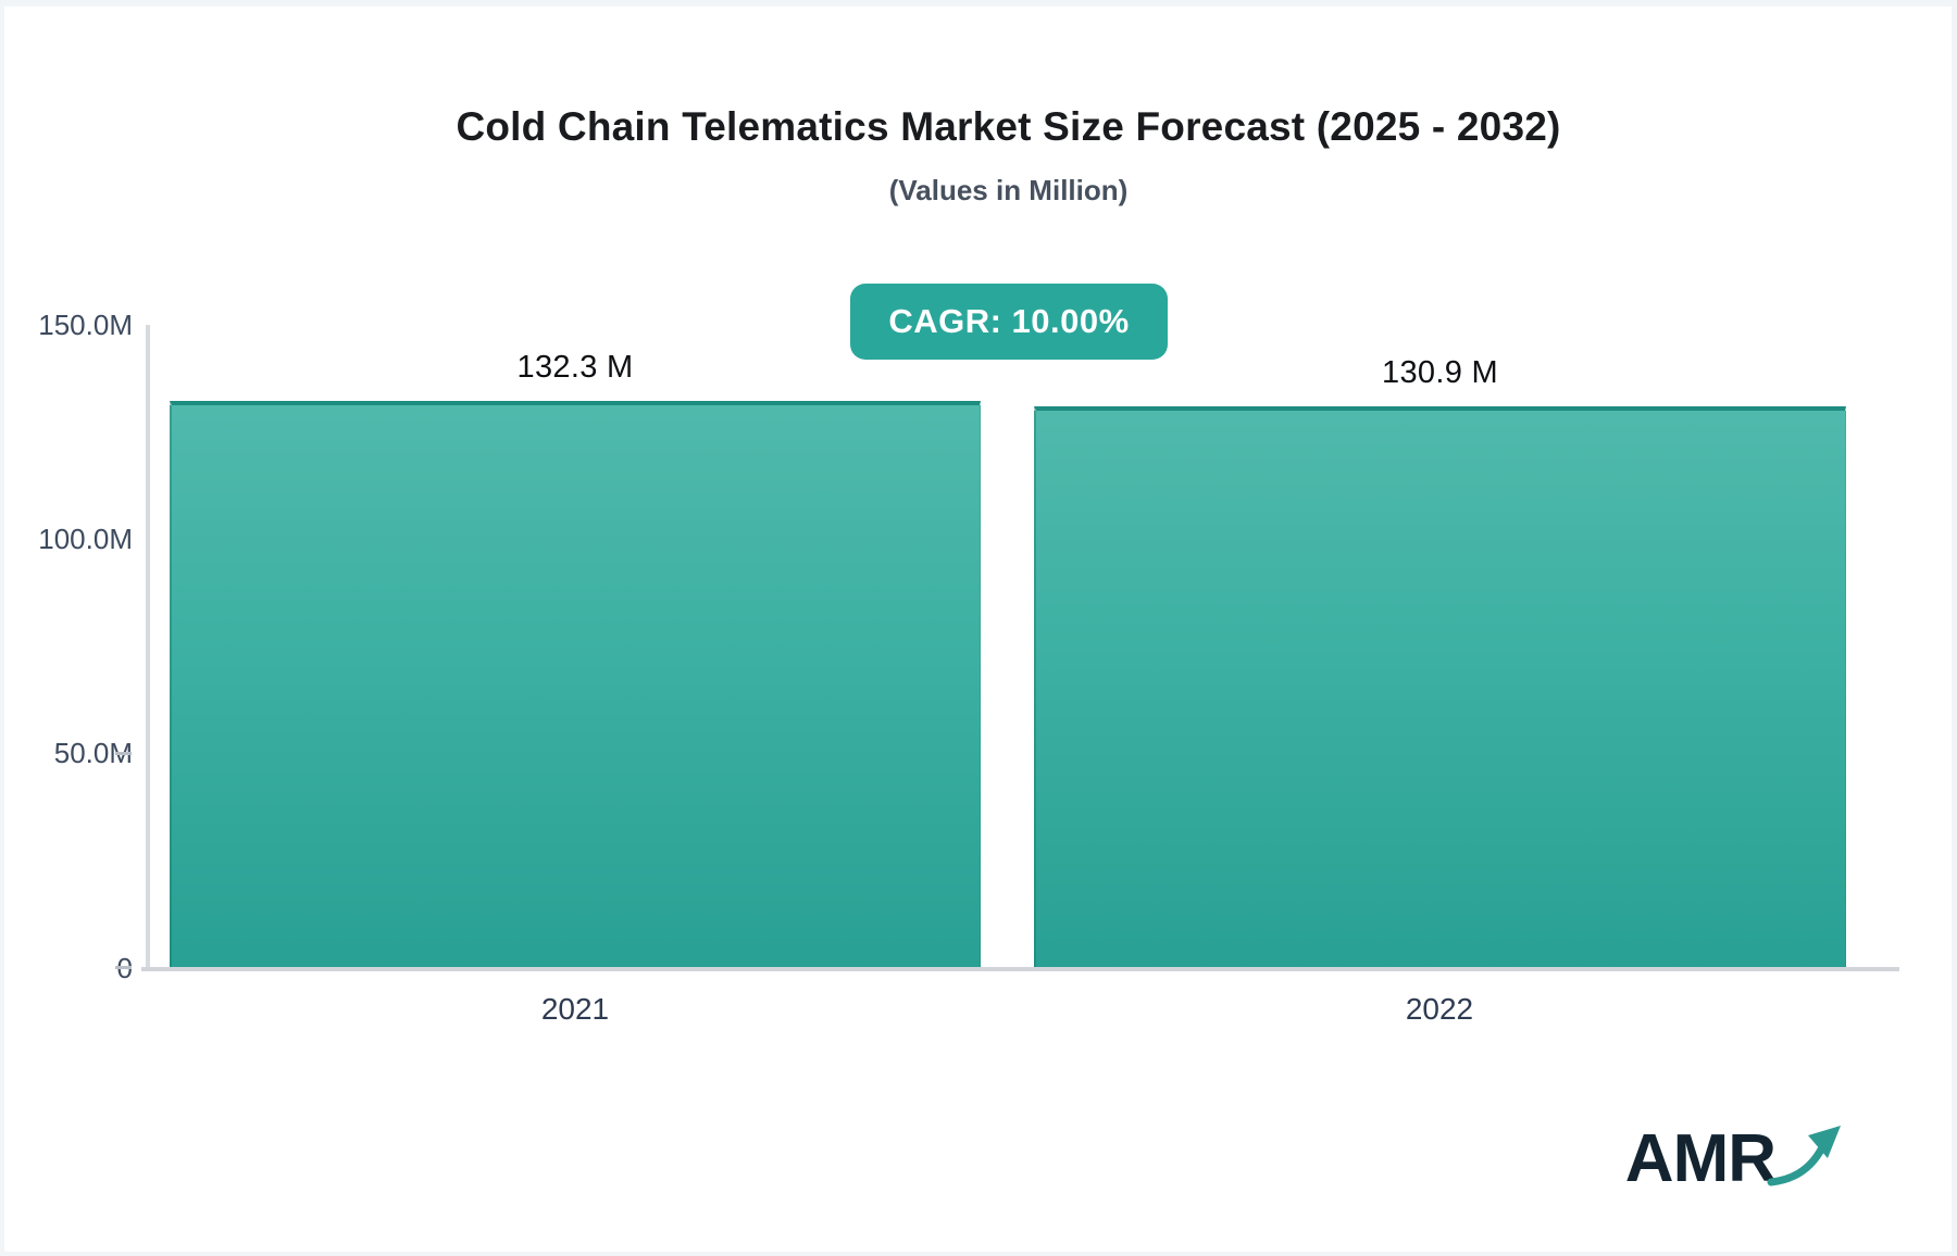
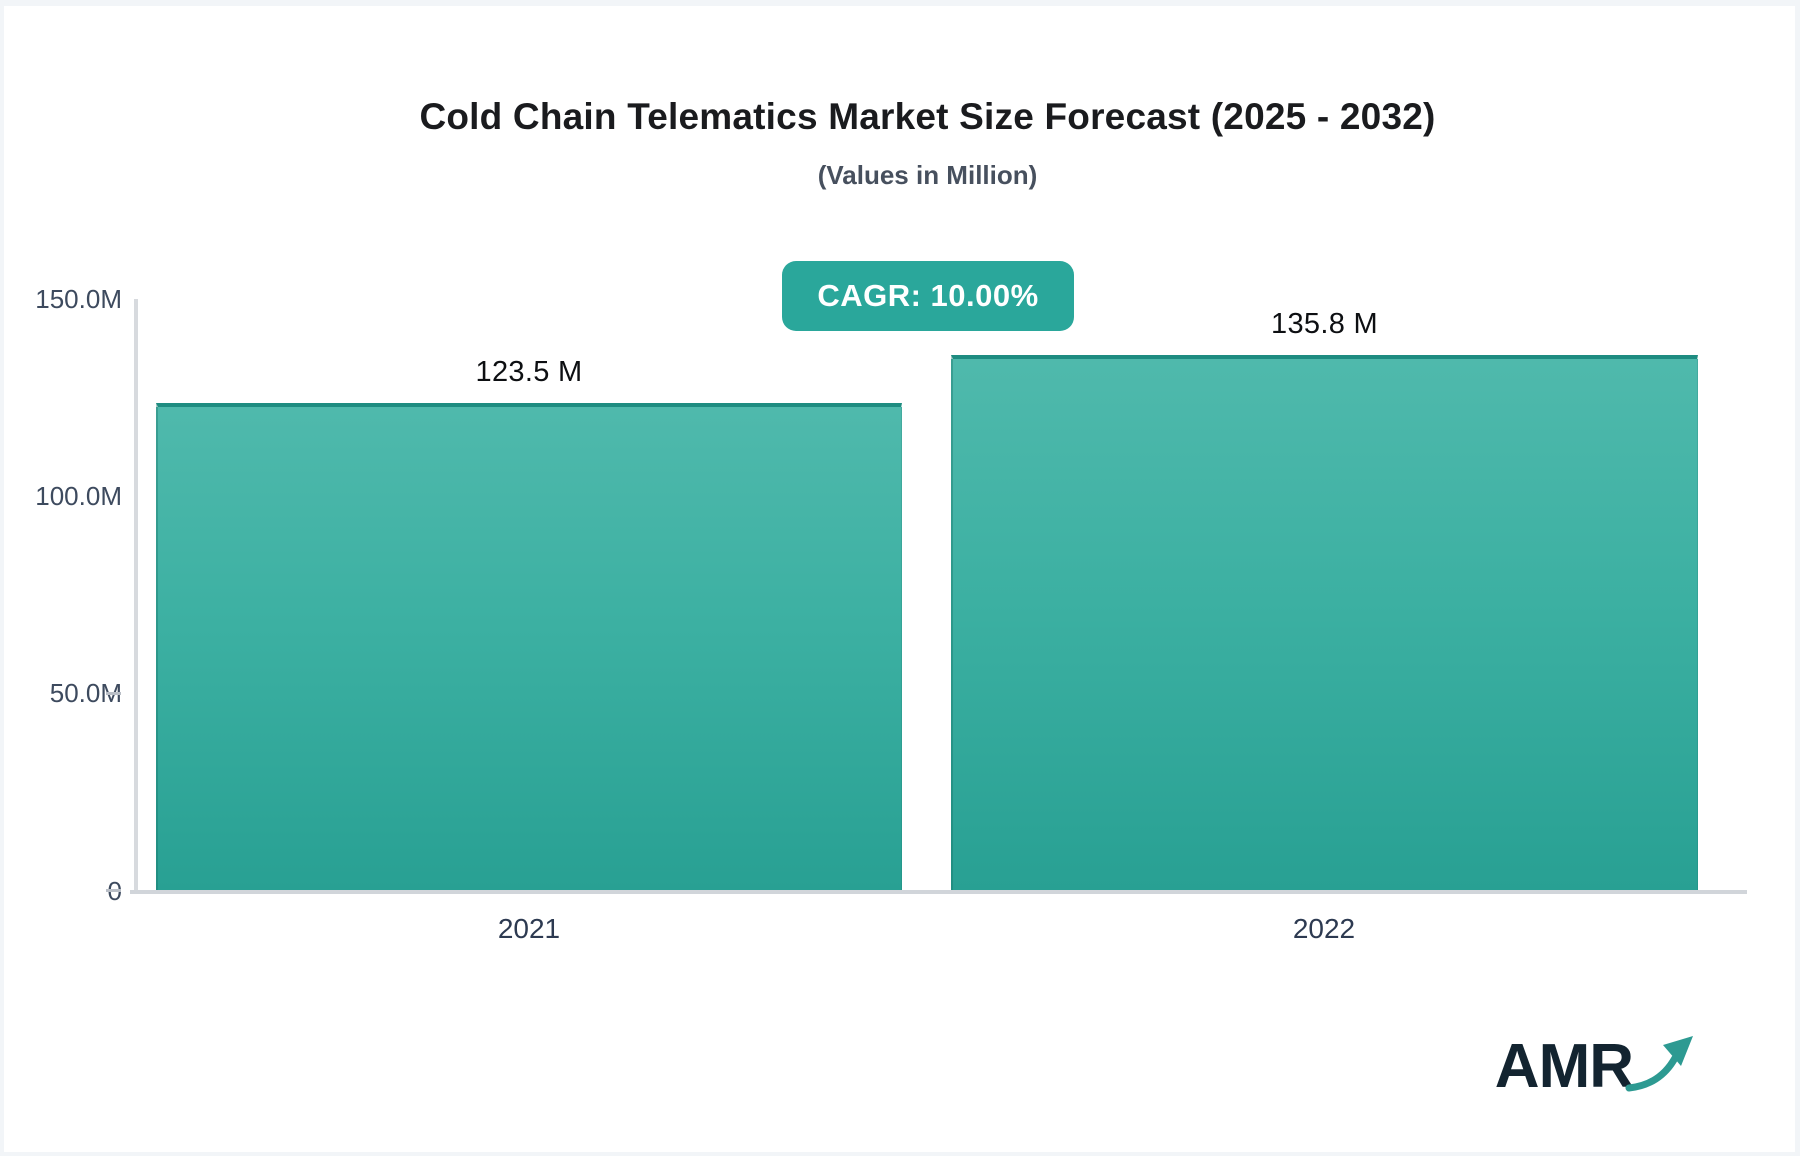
2021: 132.3 -> 123.5
2022: 130.9 -> 135.8
